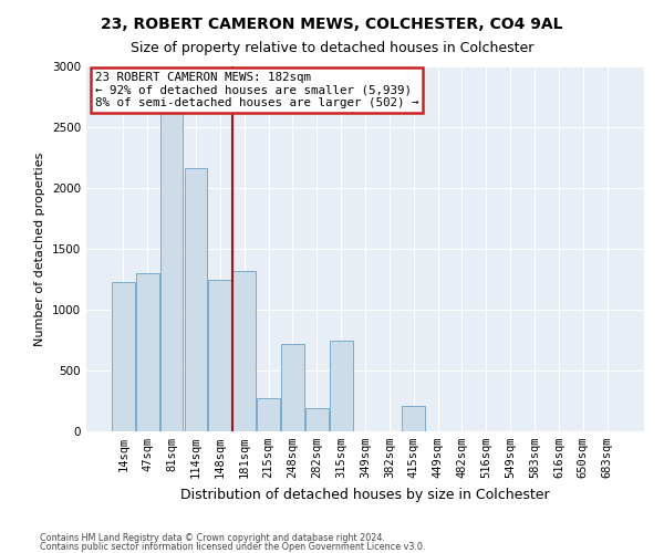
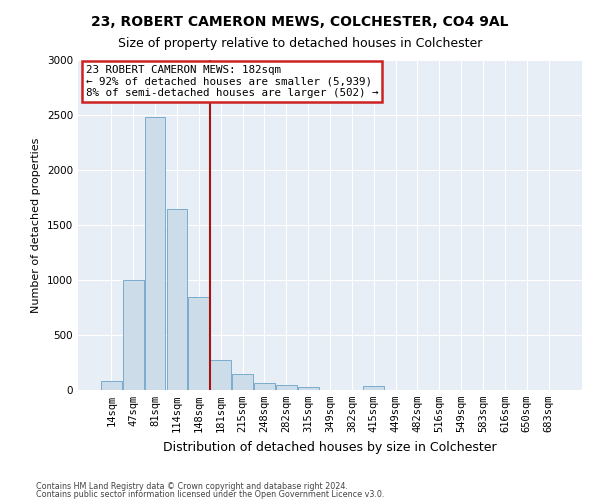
14sqm: 1230 -> 80
47sqm: 1300 -> 1000
81sqm: 2630 -> 2480
114sqm: 2160 -> 1650
148sqm: 1250 -> 850
181sqm: 1320 -> 270
215sqm: 270 -> 140
248sqm: 720 -> 60
282sqm: 190 -> 50
315sqm: 750 -> 30
415sqm: 210 -> 40
